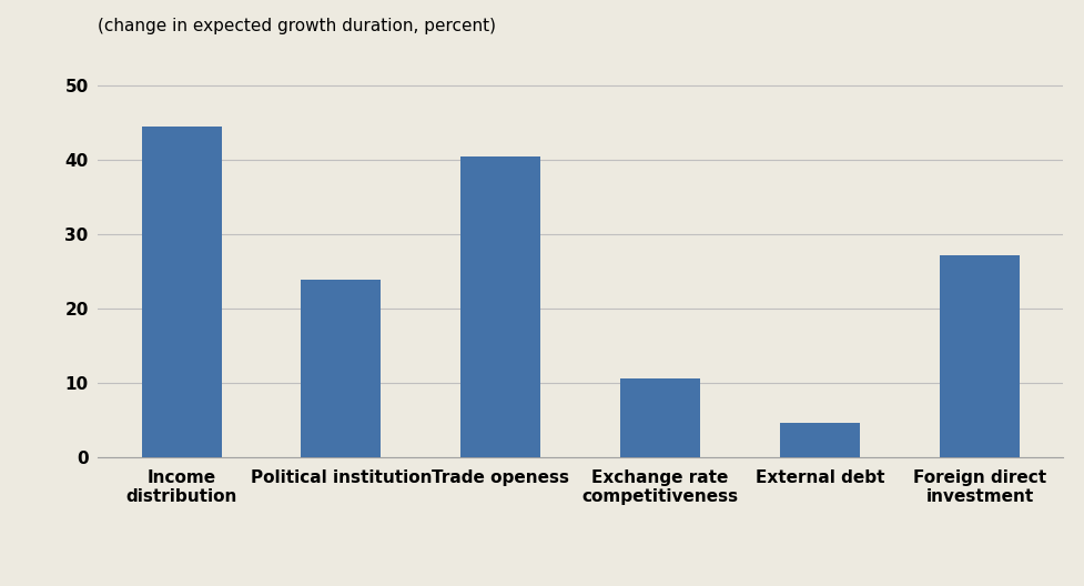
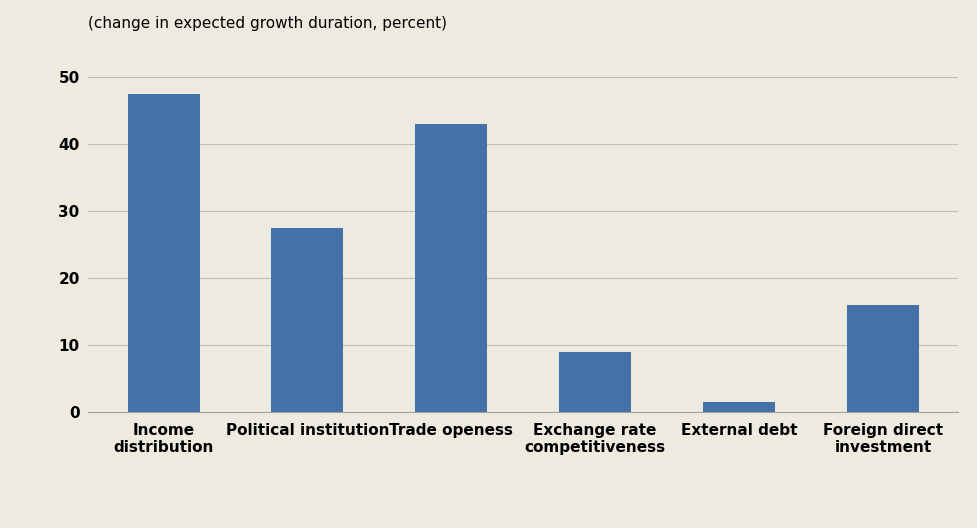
Income distribution: 44.4 -> 47.5
Political institution: 23.8 -> 27.5
Trade openess: 40.4 -> 43.0
Exchange rate competitiveness: 10.6 -> 9.0
External debt: 4.6 -> 1.5
Foreign direct investment: 27.2 -> 16.0
